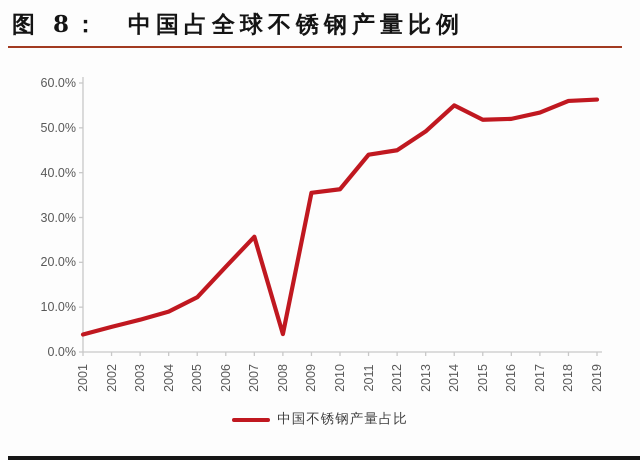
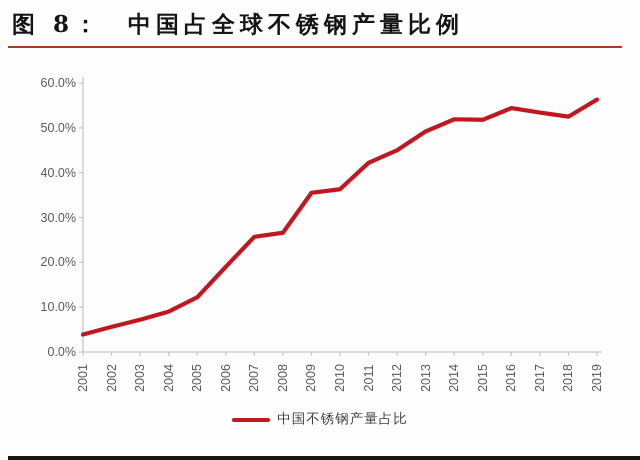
2008: 4% -> 27%
2011: 44% -> 42%
2014: 55% -> 52%
2016: 52% -> 54%
2018: 56% -> 52%
